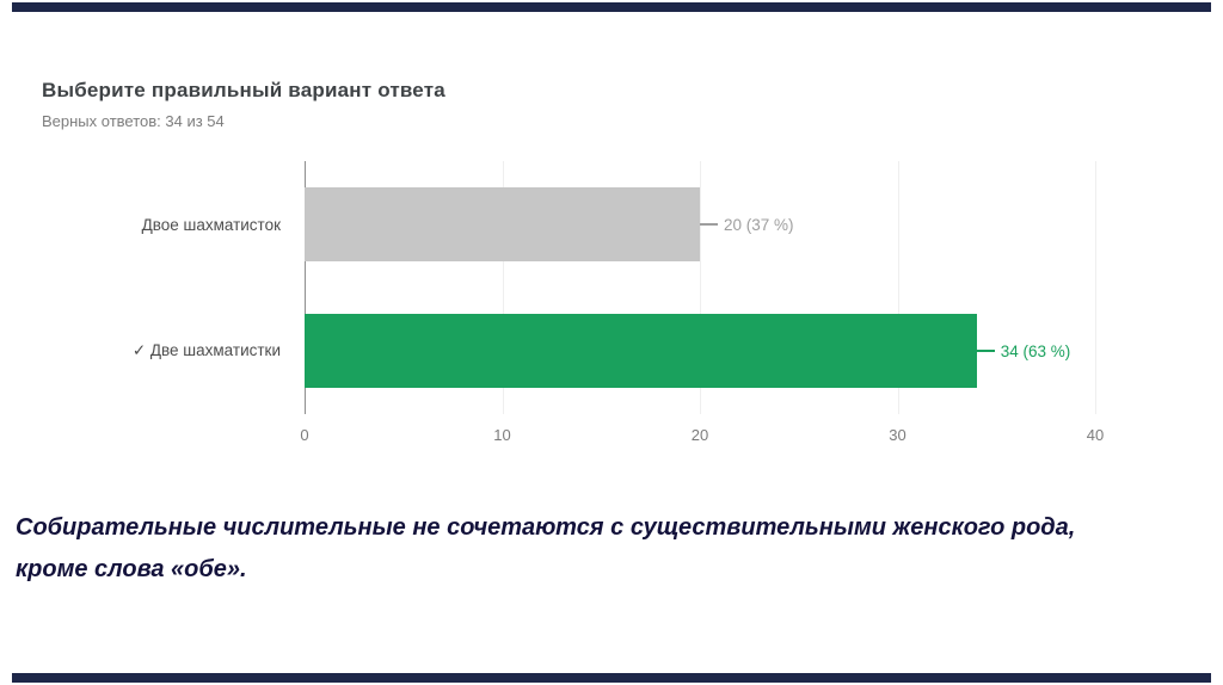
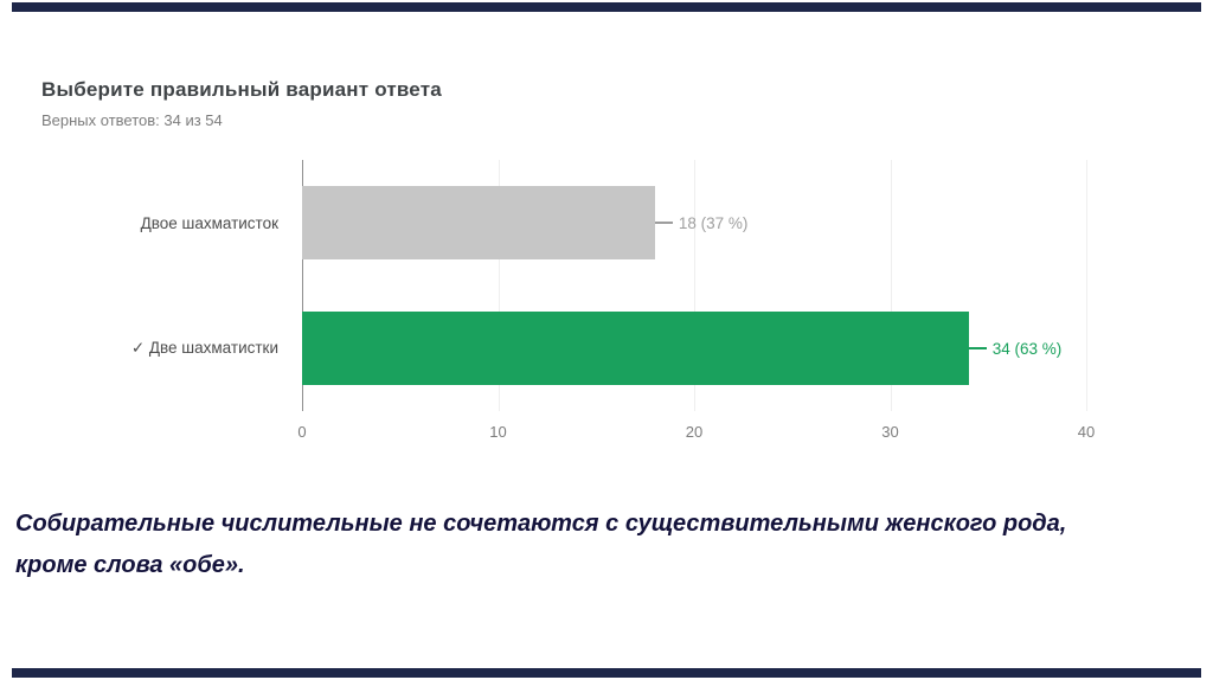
Двое шахматисток: 20 -> 18
